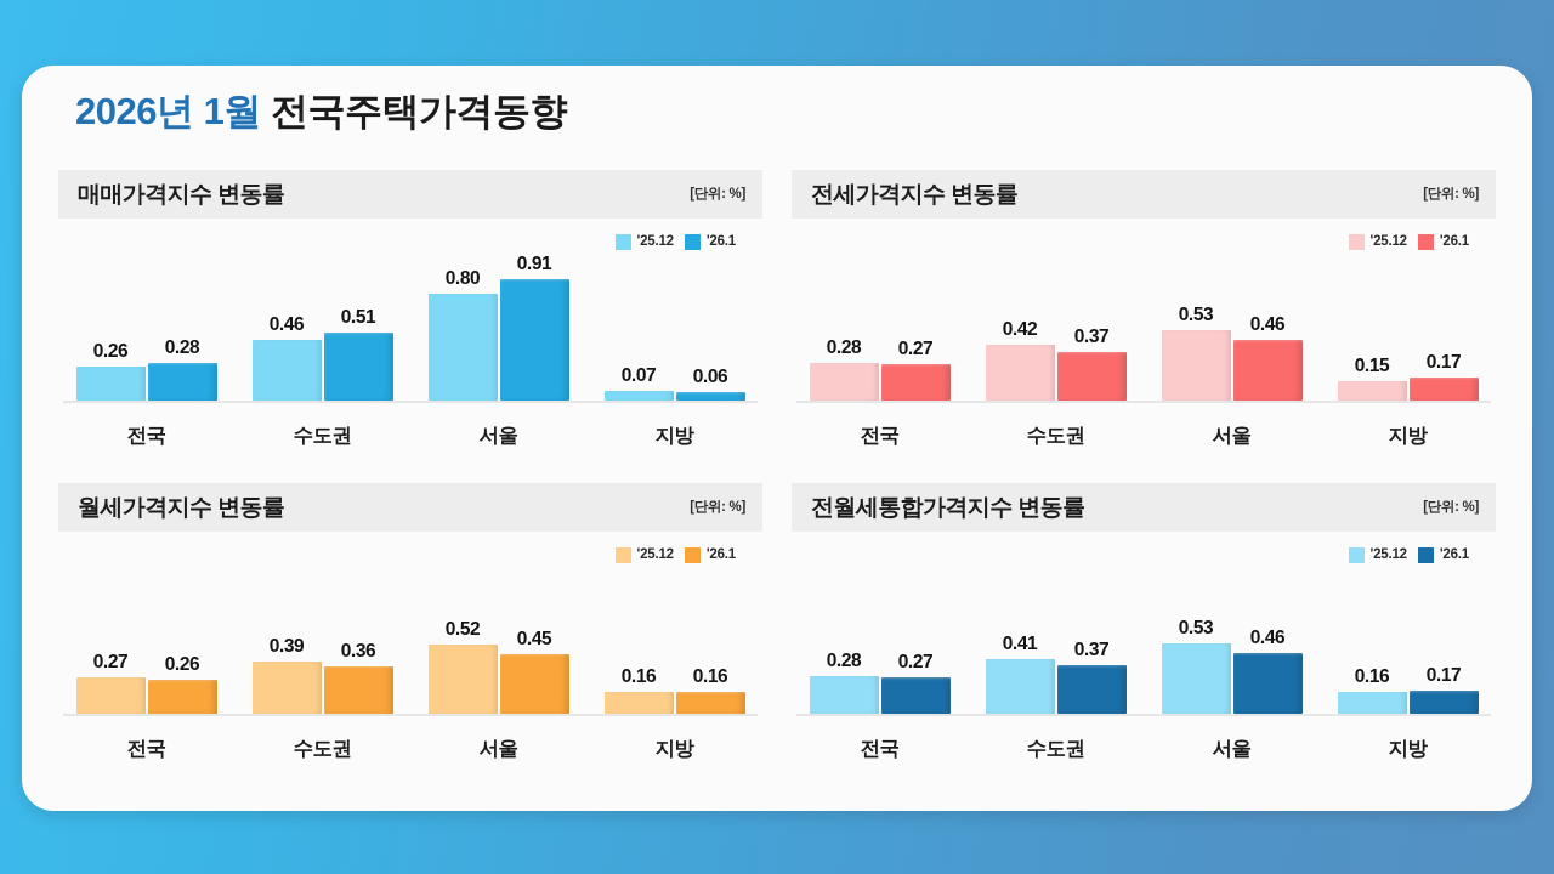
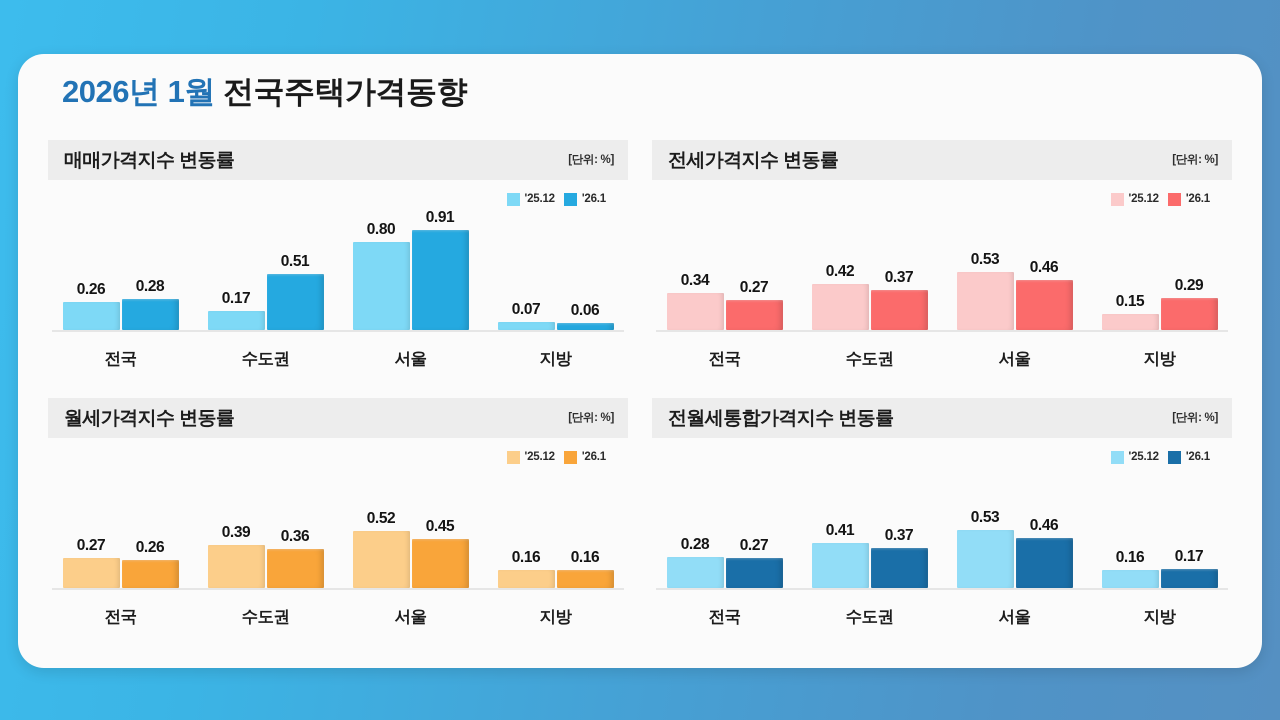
매매가격지수 변동률/'25.12/수도권: 0.46 -> 0.17
전세가격지수 변동률/'25.12/전국: 0.28 -> 0.34
전세가격지수 변동률/'26.1/지방: 0.17 -> 0.29
